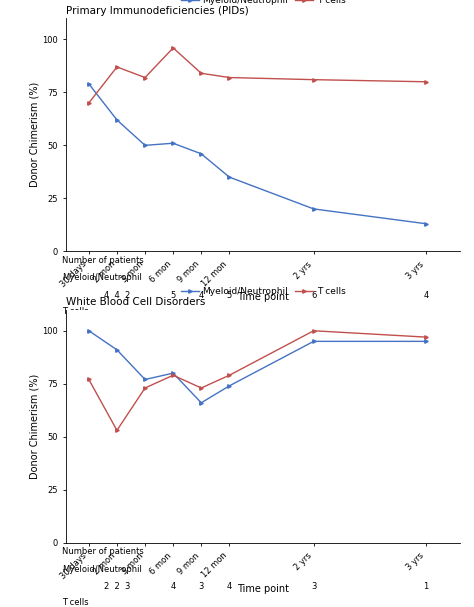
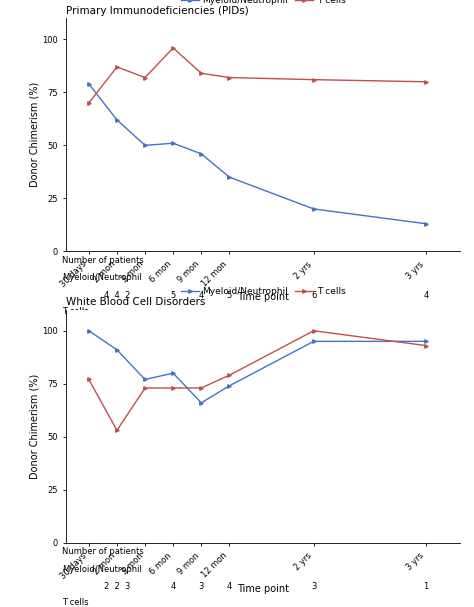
White Blood Cell Disorders/T cells/6 mon: 79 -> 73
White Blood Cell Disorders/T cells/3 yrs: 97 -> 93
